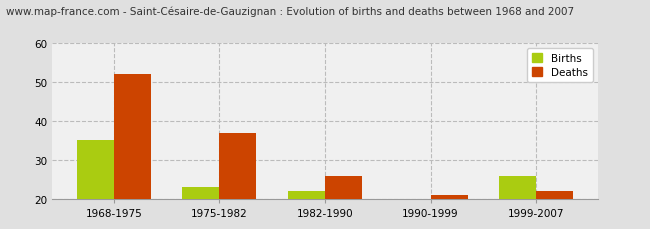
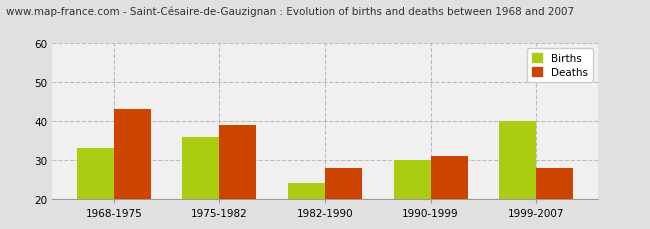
Births/1968-1975: 35 -> 33
Deaths/1968-1975: 52 -> 43
Births/1975-1982: 23 -> 36
Deaths/1975-1982: 37 -> 39
Births/1982-1990: 22 -> 24
Deaths/1982-1990: 26 -> 28
Births/1990-1999: 20 -> 30
Deaths/1990-1999: 21 -> 31
Births/1999-2007: 26 -> 40
Deaths/1999-2007: 22 -> 28
